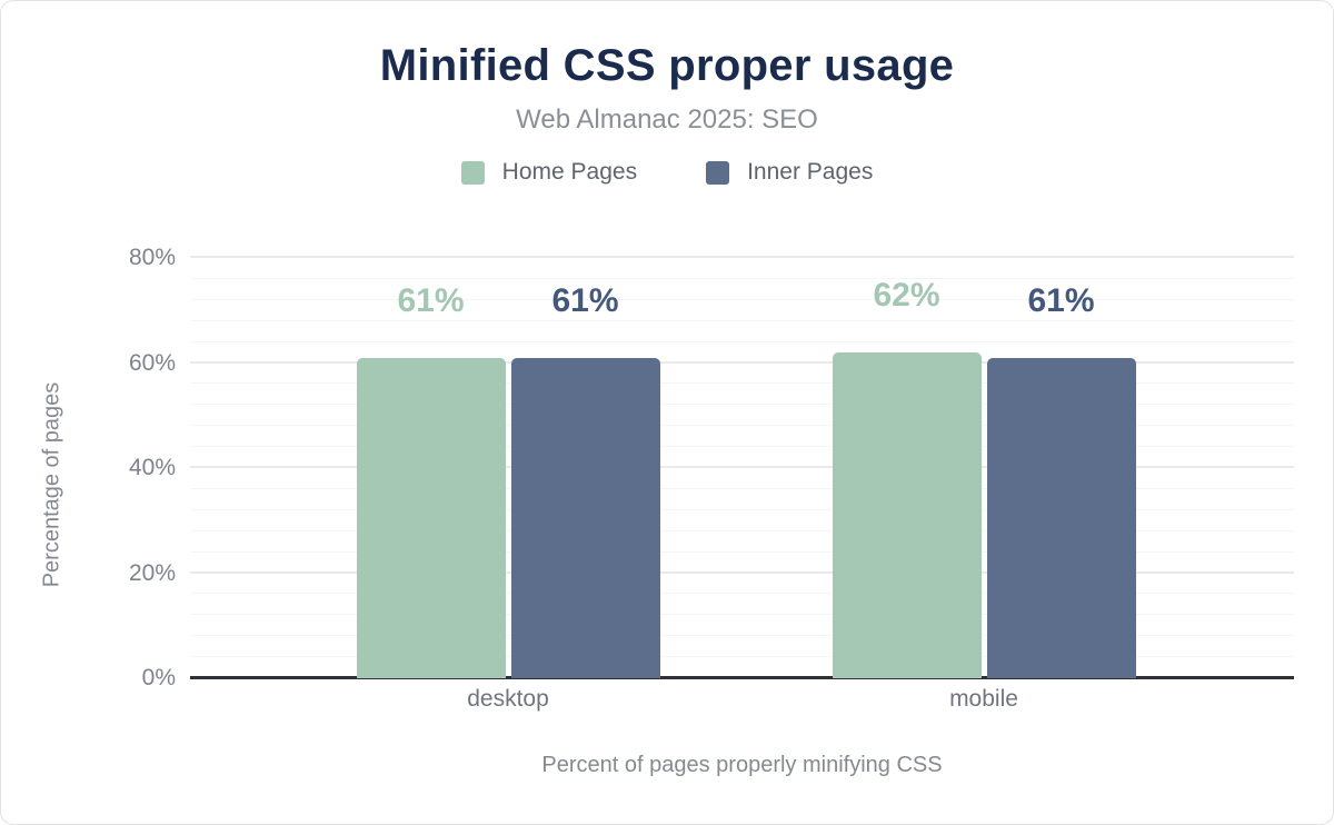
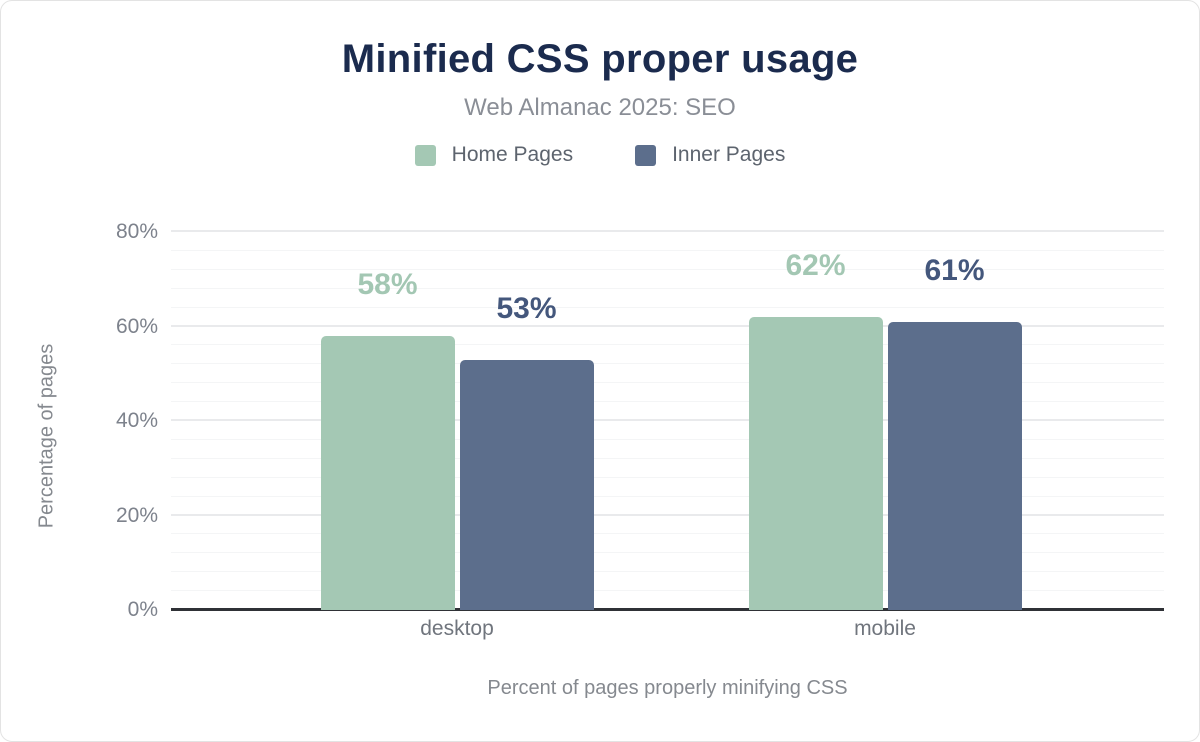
Home Pages/desktop: 61% -> 58%
Inner Pages/desktop: 61% -> 53%
